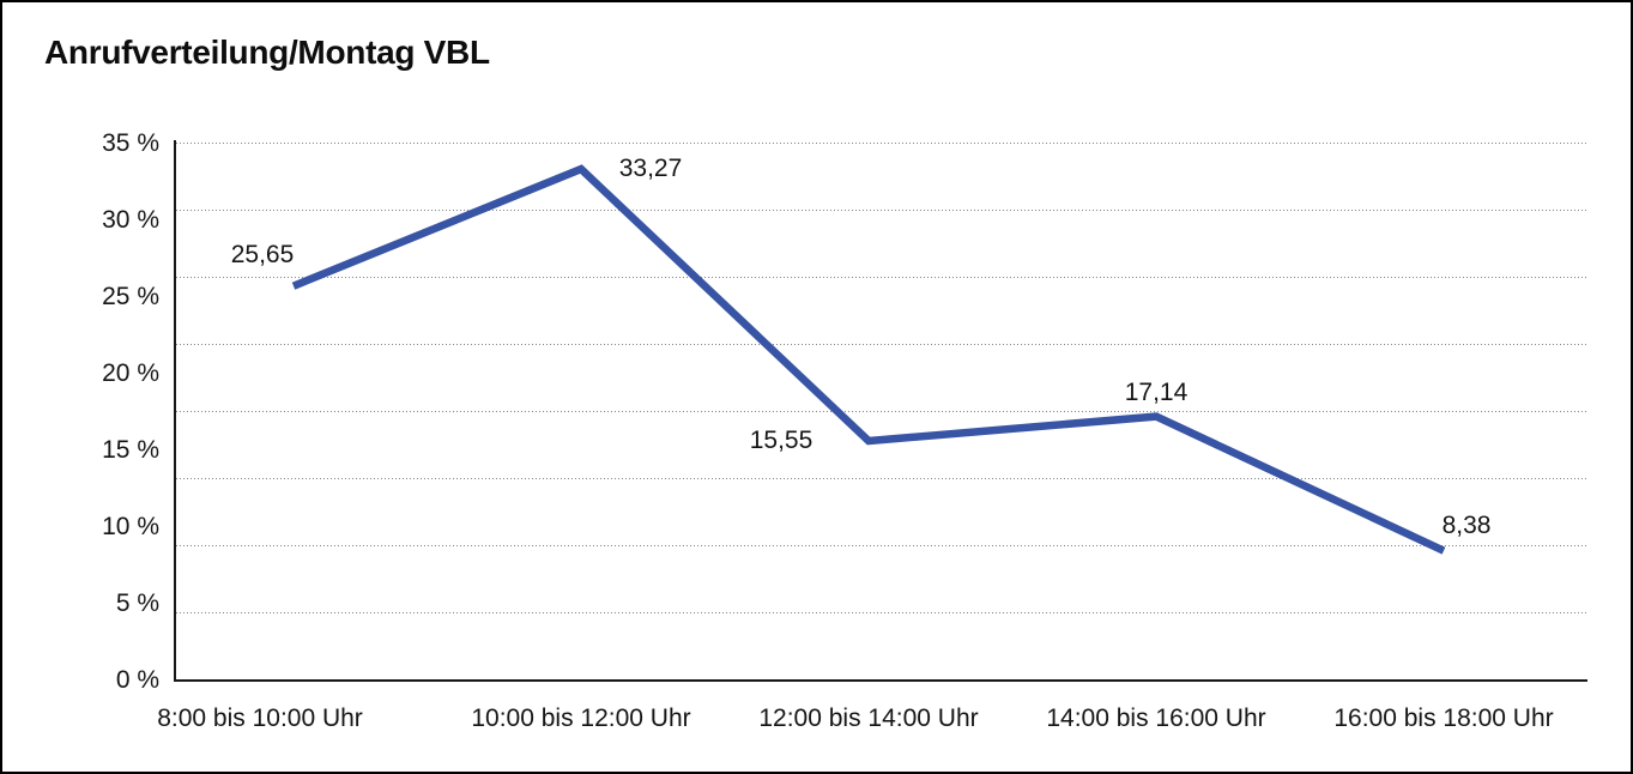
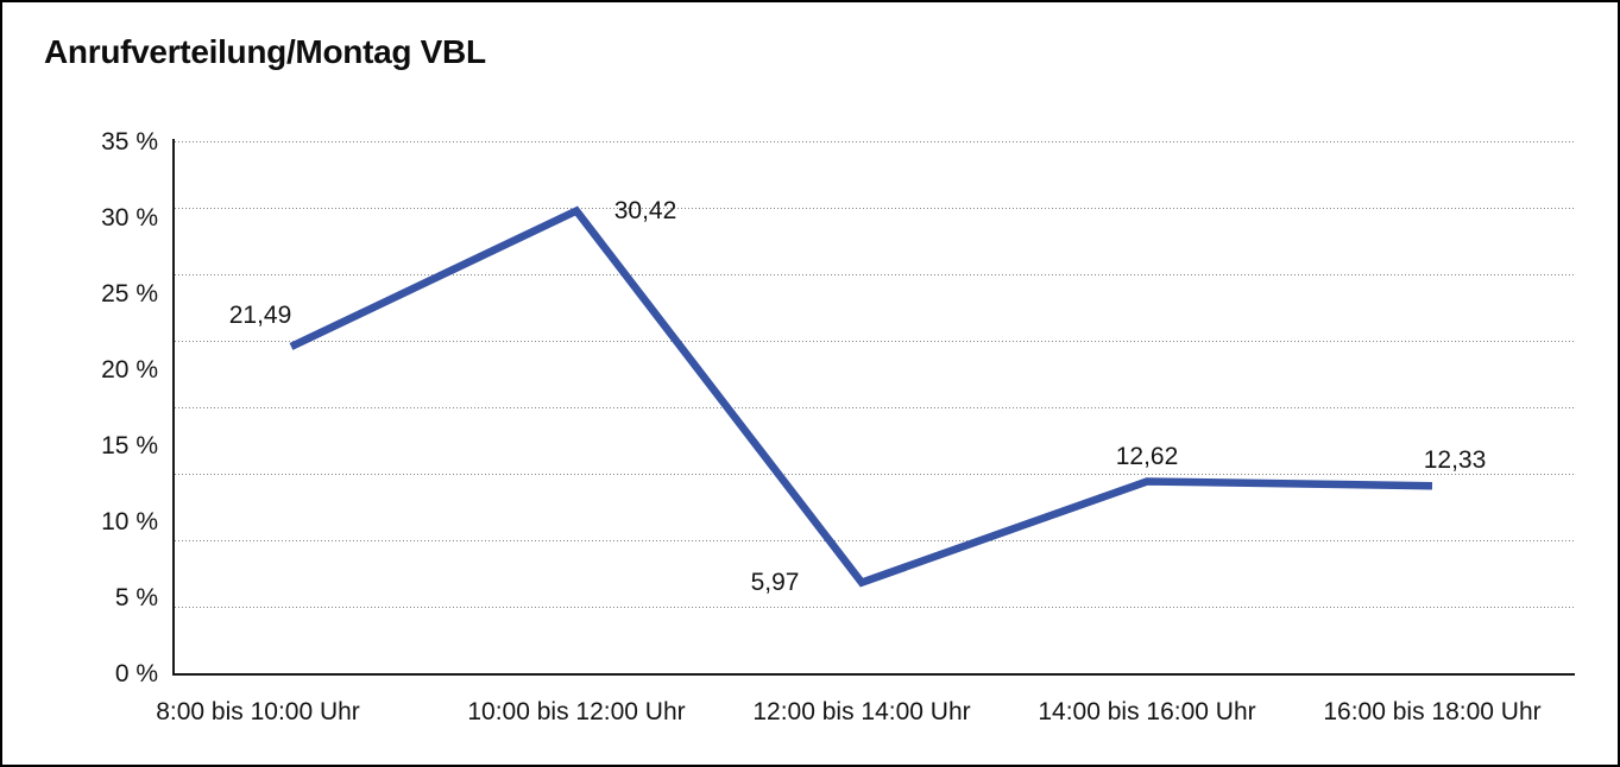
8:00 bis 10:00 Uhr: 25,65 -> 21,49
10:00 bis 12:00 Uhr: 33,27 -> 30,42
12:00 bis 14:00 Uhr: 15,55 -> 5,97
14:00 bis 16:00 Uhr: 17,14 -> 12,62
16:00 bis 18:00 Uhr: 8,38 -> 12,33
